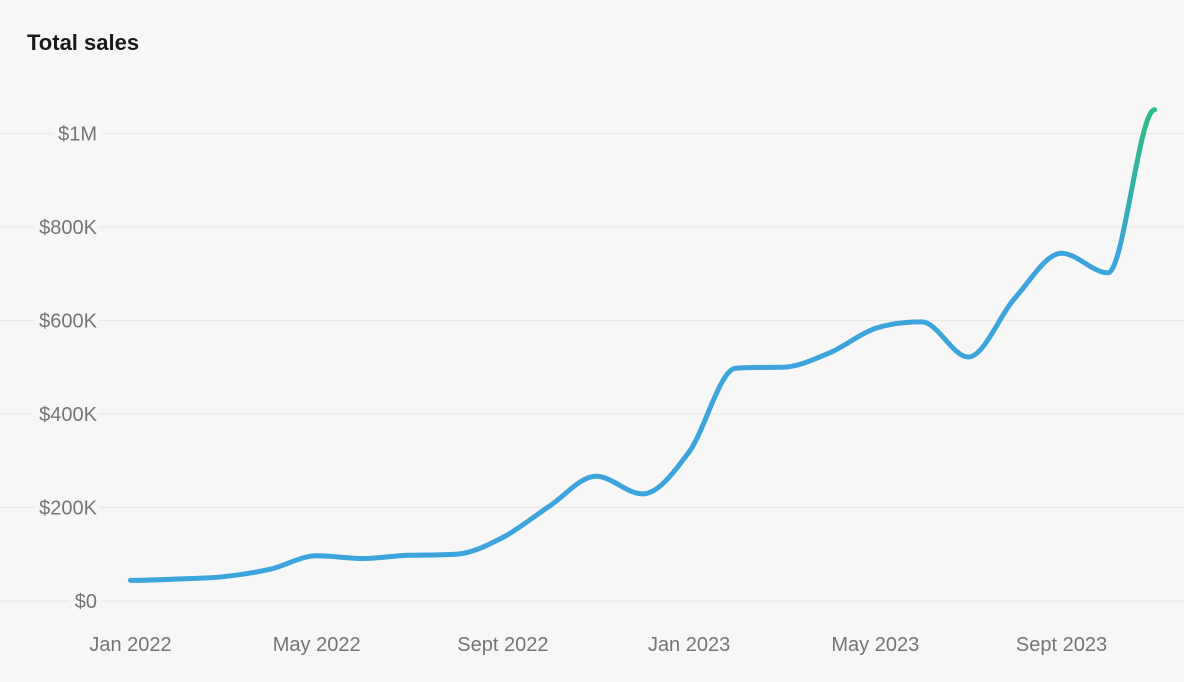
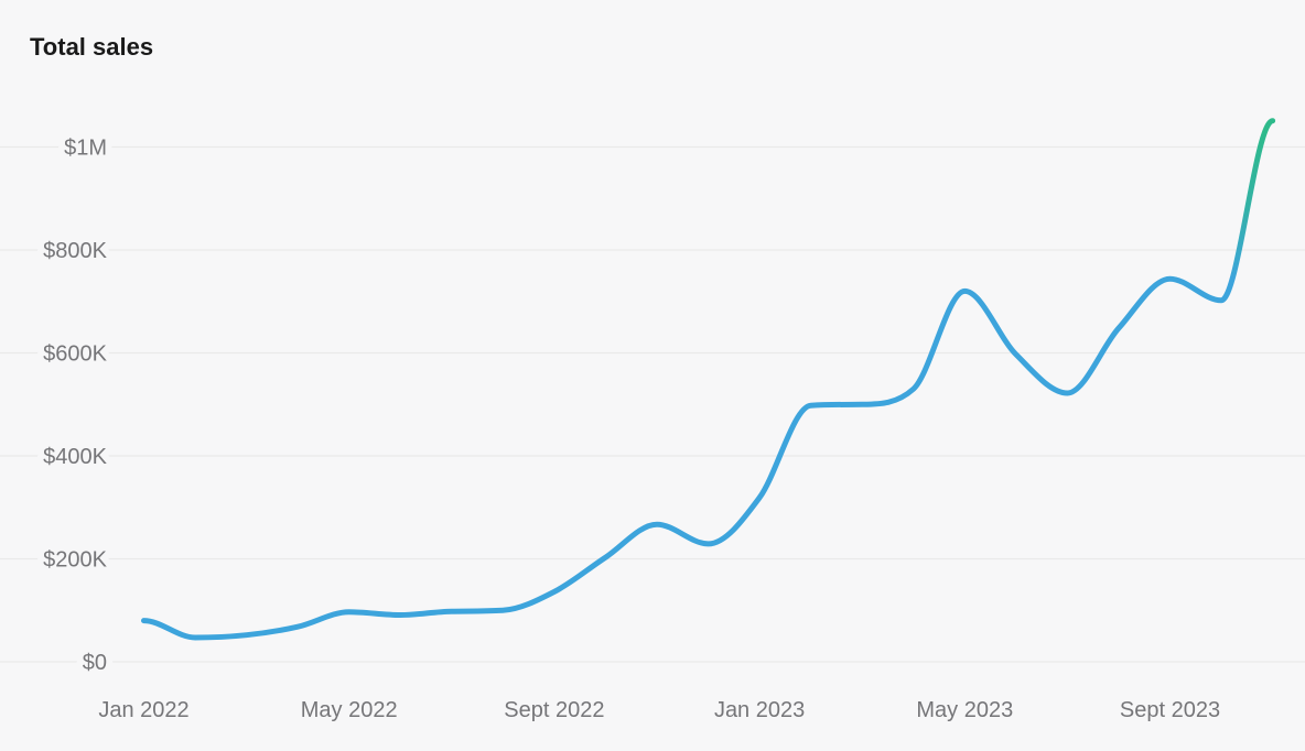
Jan 2022: $40K -> $80K
May 2023: $580K -> $720K
